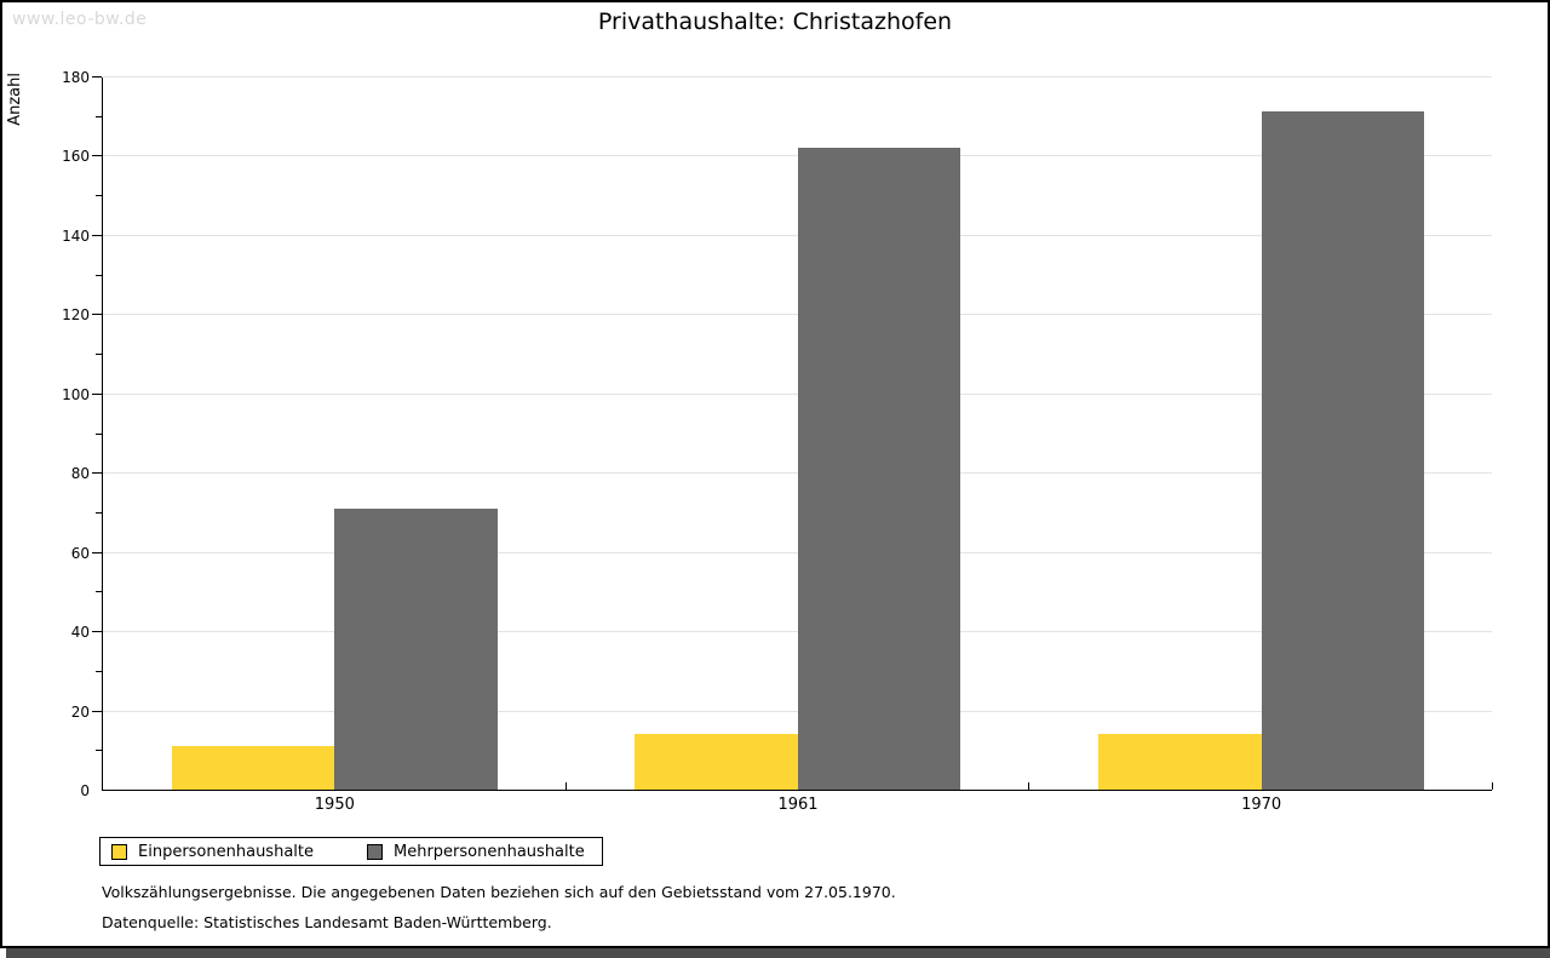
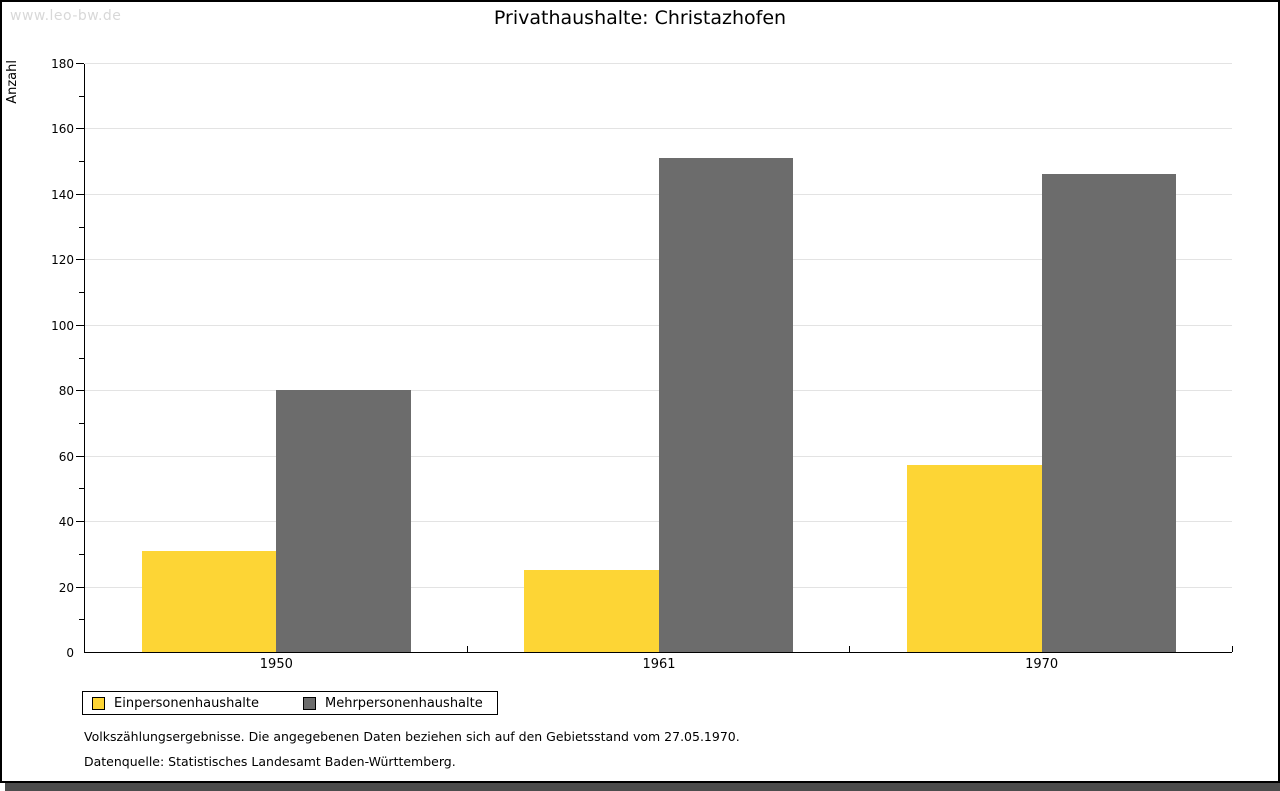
Einpersonenhaushalte/1950: 11 -> 31
Mehrpersonenhaushalte/1950: 71 -> 80
Einpersonenhaushalte/1961: 14 -> 25
Mehrpersonenhaushalte/1961: 162 -> 151
Einpersonenhaushalte/1970: 14 -> 57
Mehrpersonenhaushalte/1970: 171 -> 146
